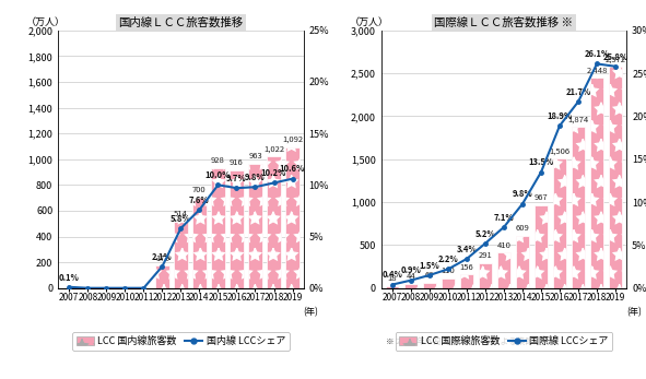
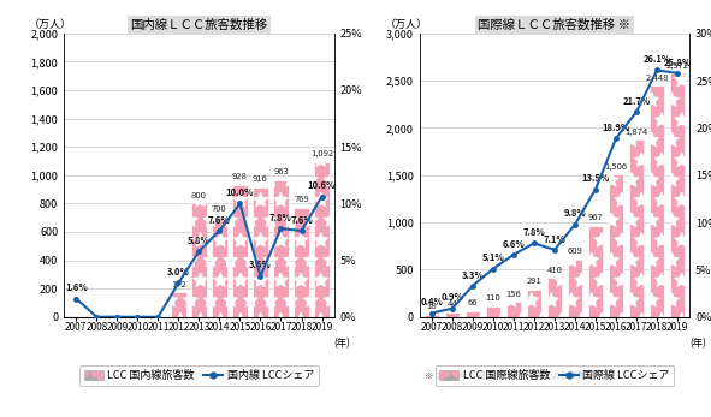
国内線ＬＣＣ旅客数推移/国内線 LCCシェア/2007: 0.1% -> 1.6%
国内線ＬＣＣ旅客数推移/国内線 LCCシェア/2012: 2.1% -> 3.0%
国内線ＬＣＣ旅客数推移/LCC 国内線旅客数/2013: 510 -> 800
国内線ＬＣＣ旅客数推移/国内線 LCCシェア/2016: 9.7% -> 3.6%
国内線ＬＣＣ旅客数推移/国内線 LCCシェア/2017: 9.8% -> 7.8%
国内線ＬＣＣ旅客数推移/LCC 国内線旅客数/2018: 1,022 -> 769
国内線ＬＣＣ旅客数推移/国内線 LCCシェア/2018: 10.2% -> 7.6%
国際線ＬＣＣ旅客数推移 ※/国際線 LCCシェア/2009: 1.5% -> 3.3%
国際線ＬＣＣ旅客数推移 ※/国際線 LCCシェア/2010: 2.2% -> 5.1%
国際線ＬＣＣ旅客数推移 ※/国際線 LCCシェア/2011: 3.4% -> 6.6%
国際線ＬＣＣ旅客数推移 ※/国際線 LCCシェア/2012: 5.2% -> 7.8%
